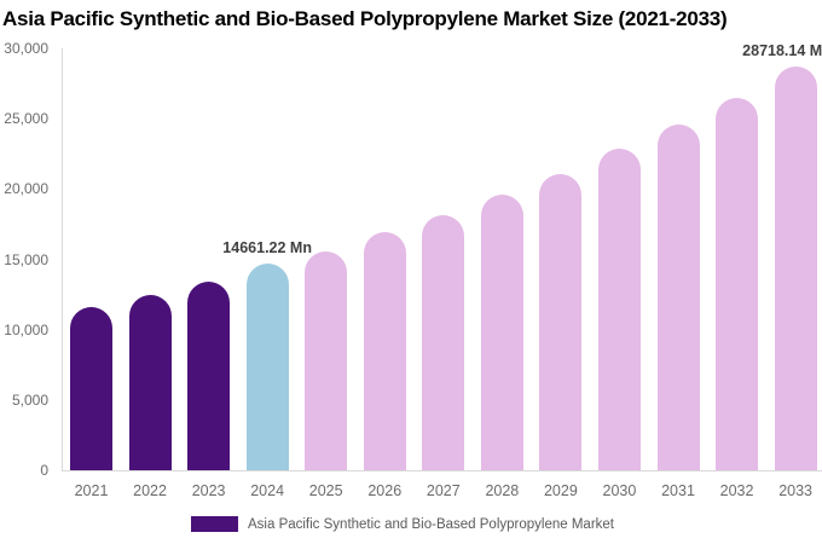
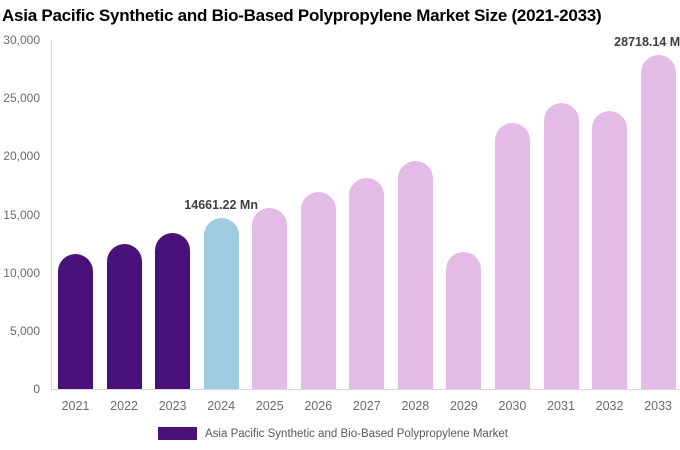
2029: 21000 -> 11800
2032: 26400 -> 23900
